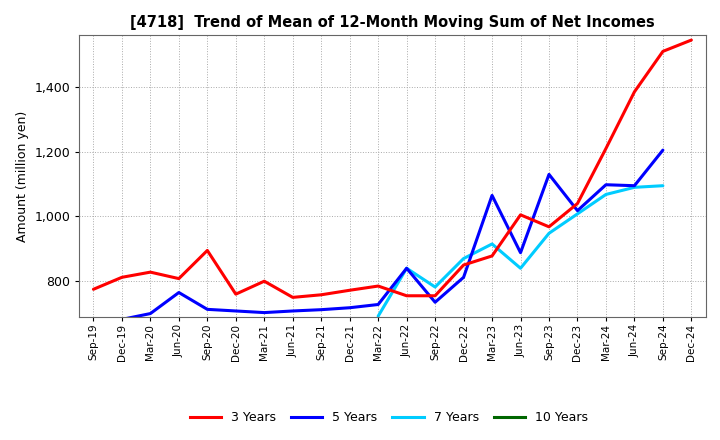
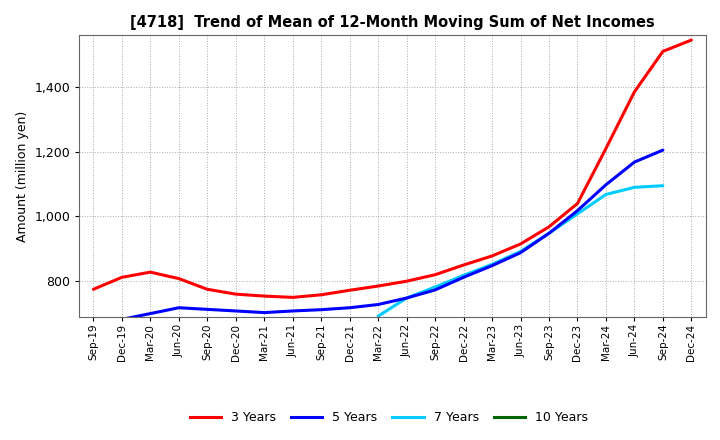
5 Years/Jun-20: 765 -> 718
3 Years/Sep-20: 895 -> 775
3 Years/Mar-21: 800 -> 754
3 Years/Jun-22: 755 -> 800
5 Years/Jun-22: 840 -> 748
7 Years/Jun-22: 840 -> 748
3 Years/Sep-22: 755 -> 820
5 Years/Sep-22: 735 -> 773
7 Years/Dec-22: 870 -> 818
5 Years/Mar-23: 1,065 -> 848
7 Years/Mar-23: 915 -> 852
3 Years/Jun-23: 1,005 -> 915
7 Years/Jun-23: 840 -> 892
5 Years/Sep-23: 1,130 -> 948
5 Years/Jun-24: 1,095 -> 1,168
